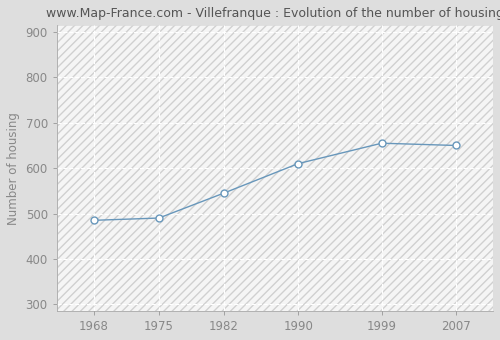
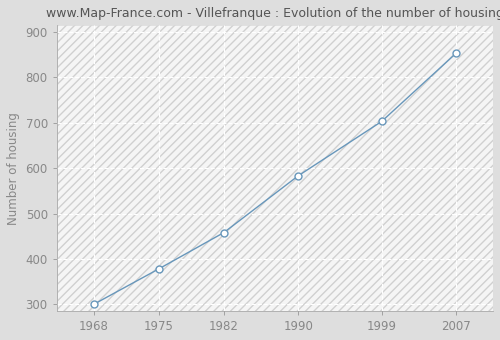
1968: 485 -> 300
1975: 490 -> 378
1982: 545 -> 458
1990: 610 -> 583
1999: 655 -> 703
2007: 650 -> 853
